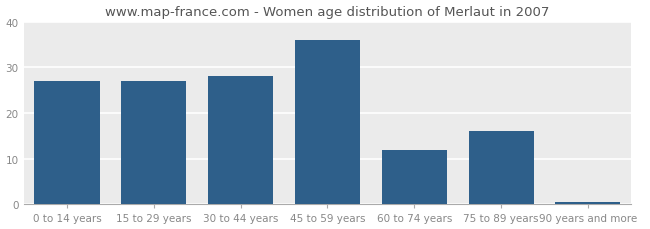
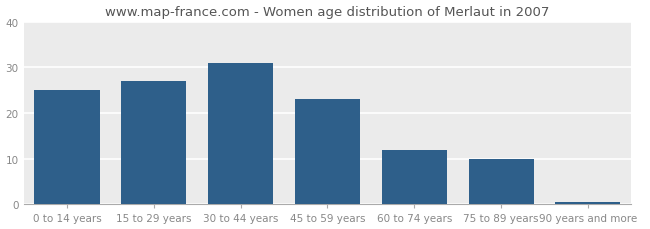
0 to 14 years: 27.0 -> 25.0
30 to 44 years: 28.0 -> 31.0
45 to 59 years: 36.0 -> 23.0
75 to 89 years: 16.0 -> 10.0
